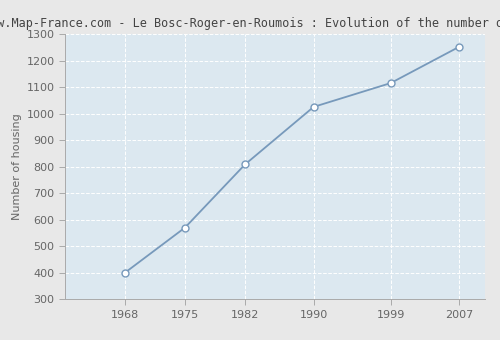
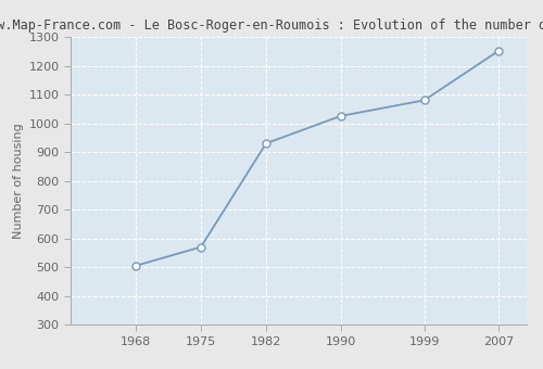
1968: 400 -> 505
1982: 808 -> 930
1999: 1115 -> 1080
